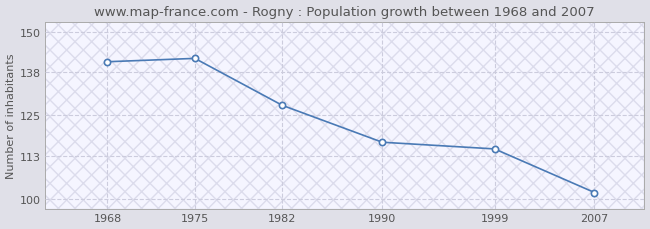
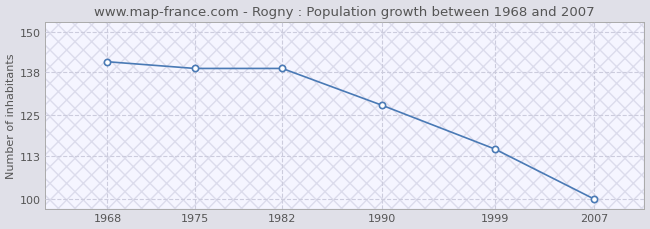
1975: 142 -> 139
1982: 128 -> 139
1990: 117 -> 128
2007: 102 -> 100
